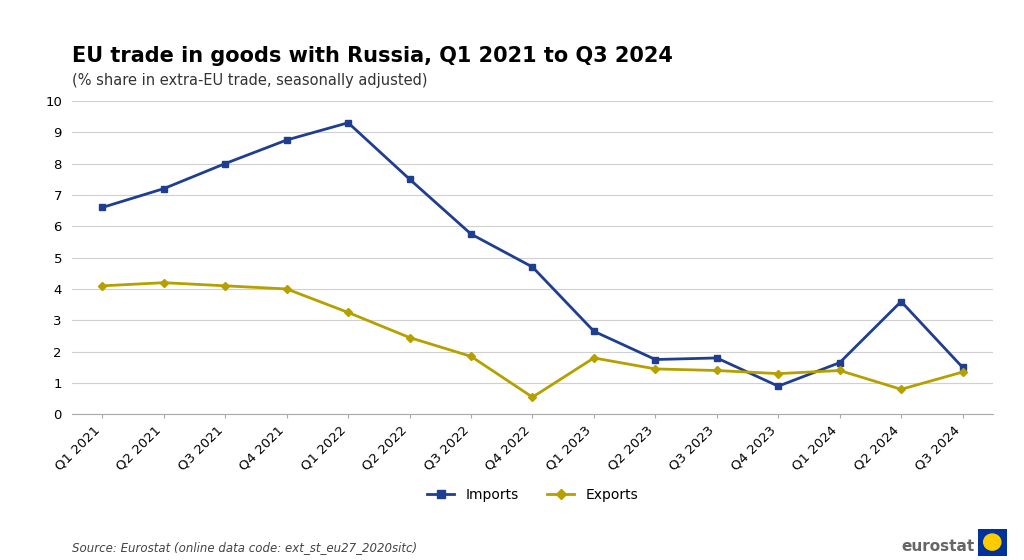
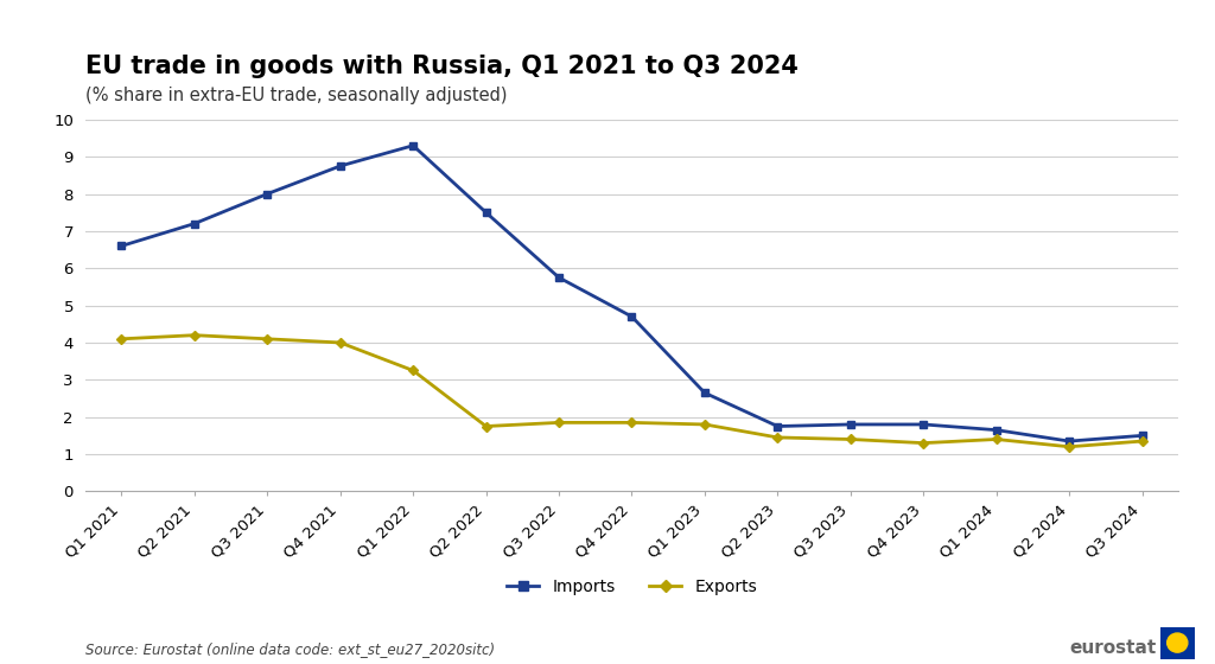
Exports/Q2 2022: 2.45 -> 1.75
Exports/Q4 2022: 0.55 -> 1.85
Imports/Q4 2023: 0.90 -> 1.80
Imports/Q2 2024: 3.60 -> 1.35
Exports/Q2 2024: 0.80 -> 1.20
